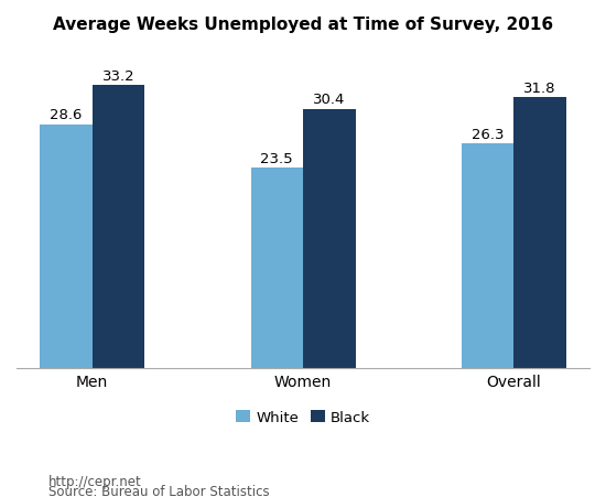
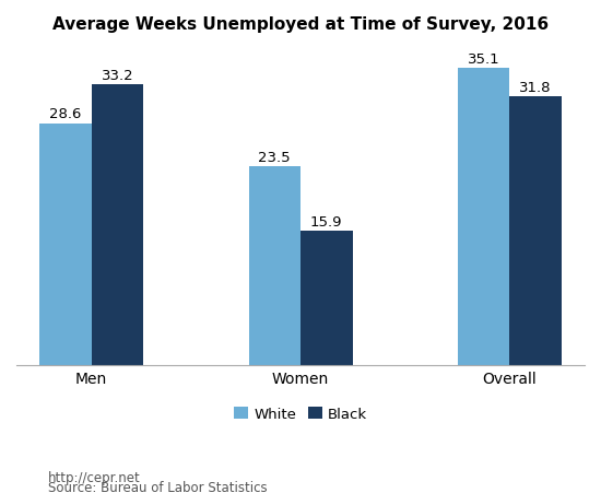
Black/Women: 30.4 -> 15.9
White/Overall: 26.3 -> 35.1
